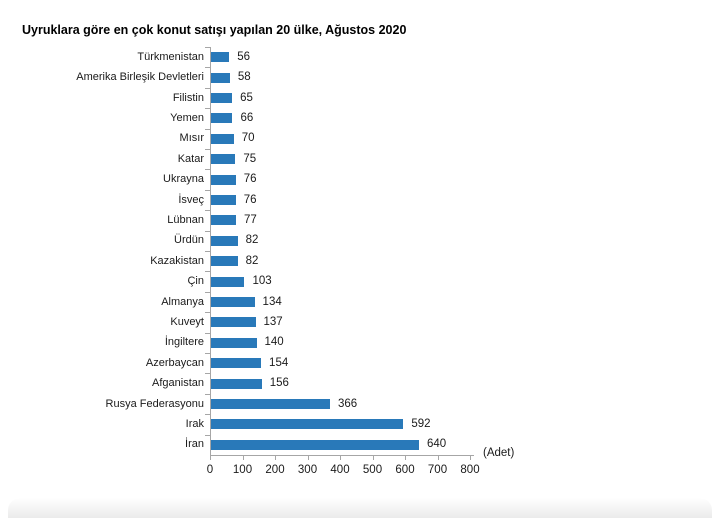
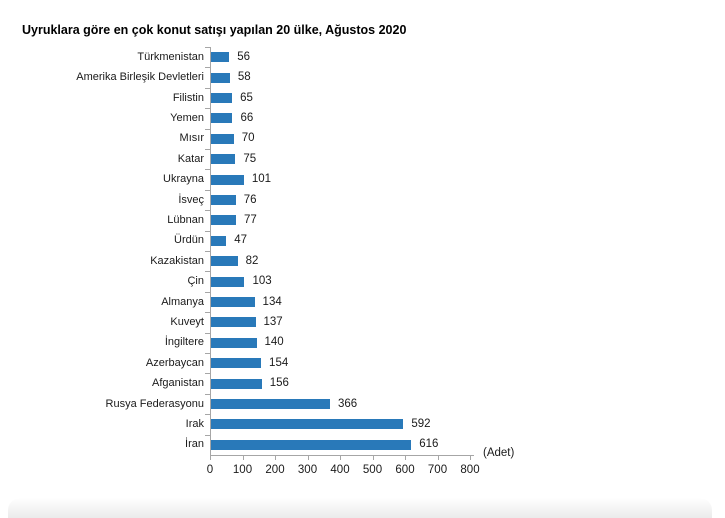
Ukrayna: 76 -> 101
Ürdün: 82 -> 47
İran: 640 -> 616
